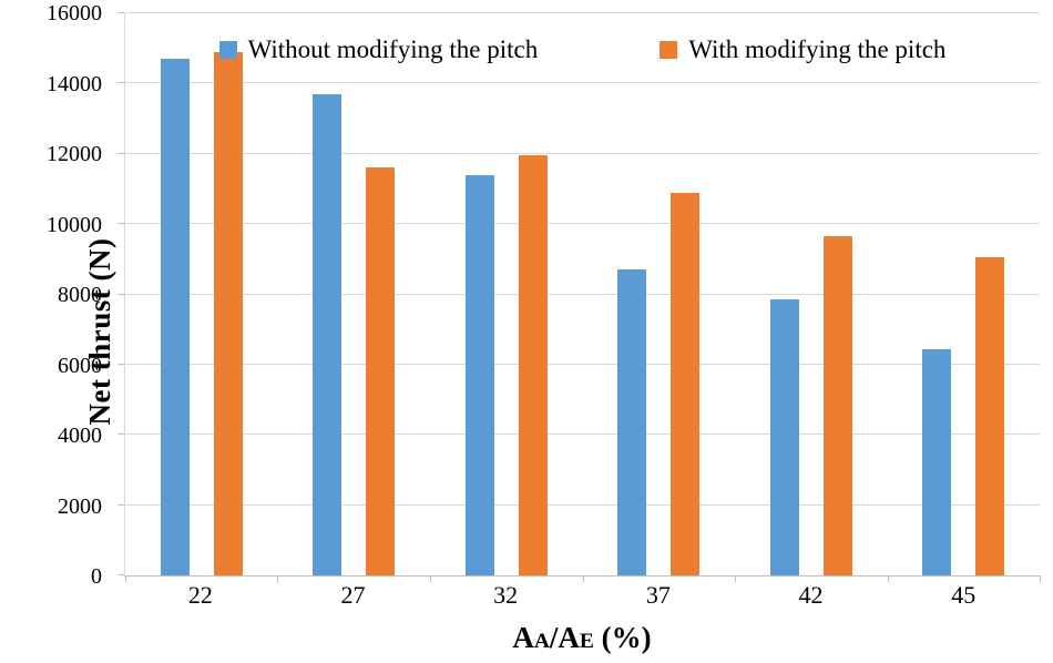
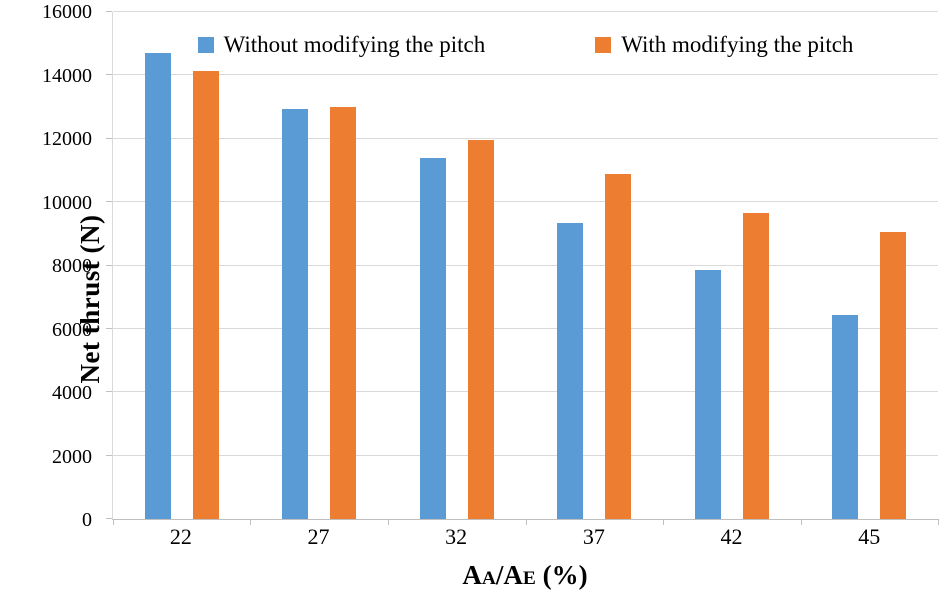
With modifying the pitch/22: 14900 -> 14200
Without modifying the pitch/27: 13700 -> 13000
With modifying the pitch/27: 11600 -> 13000
Without modifying the pitch/37: 8700 -> 9400
